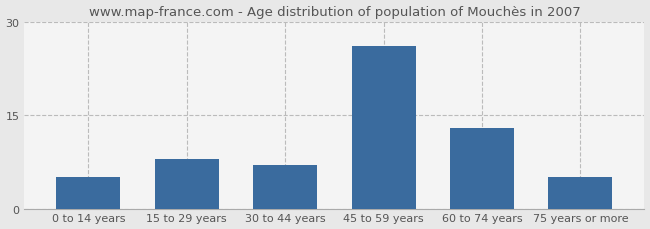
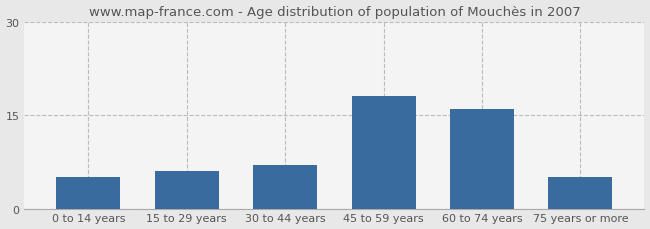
15 to 29 years: 8 -> 6
45 to 59 years: 26 -> 18
60 to 74 years: 13 -> 16
